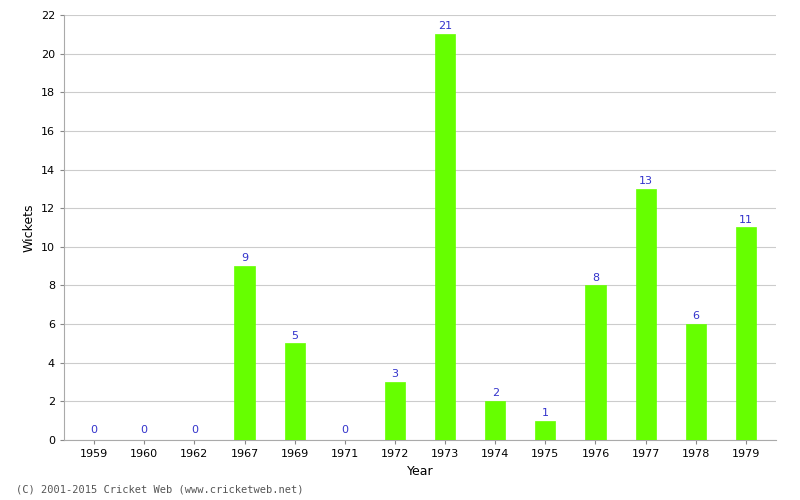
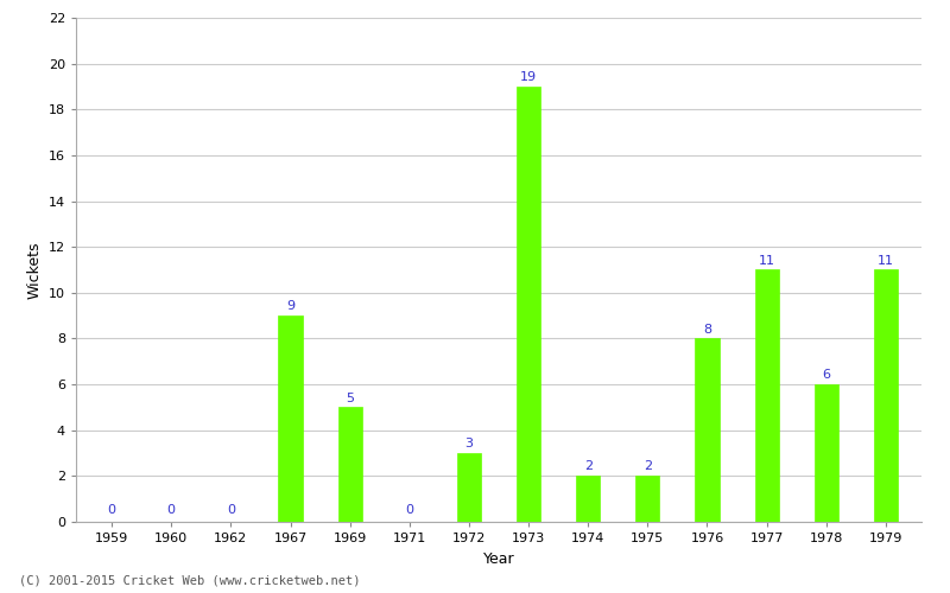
1973: 21 -> 19
1975: 1 -> 2
1977: 13 -> 11
